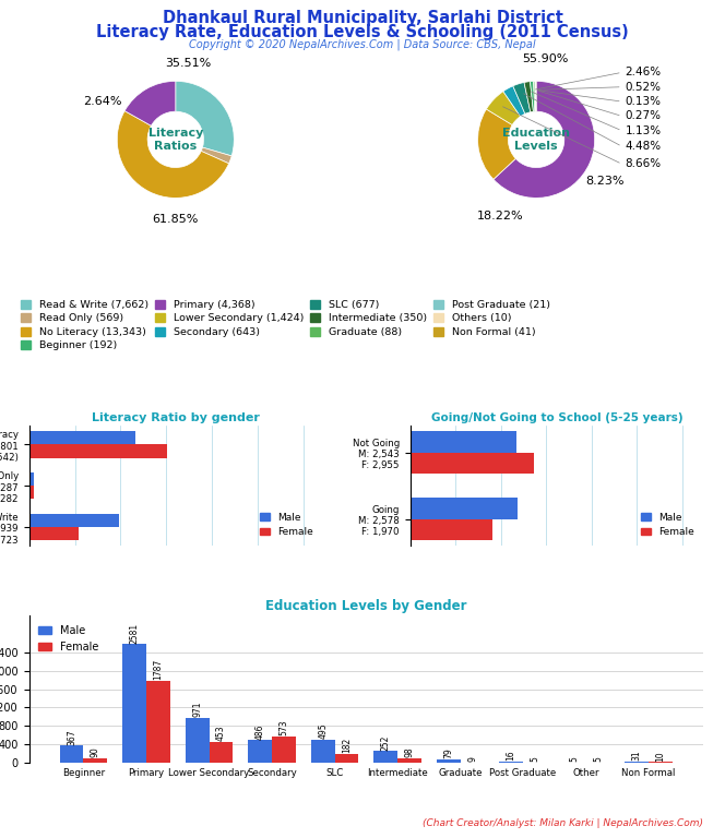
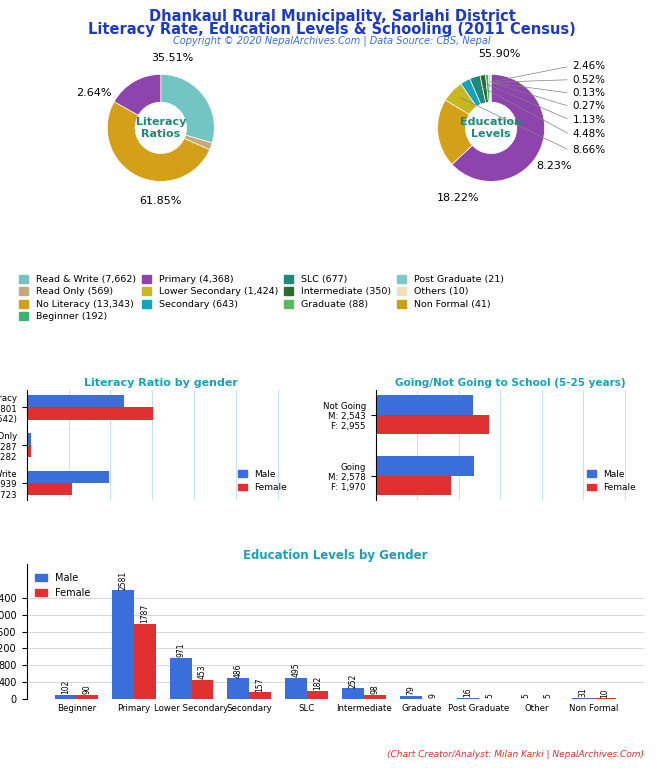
Education Levels by Gender/Male/Beginner: 367 -> 102
Education Levels by Gender/Female/Secondary: 573 -> 157
